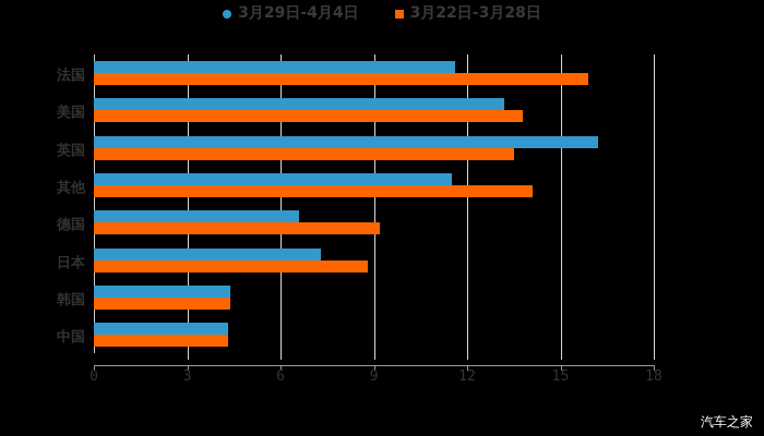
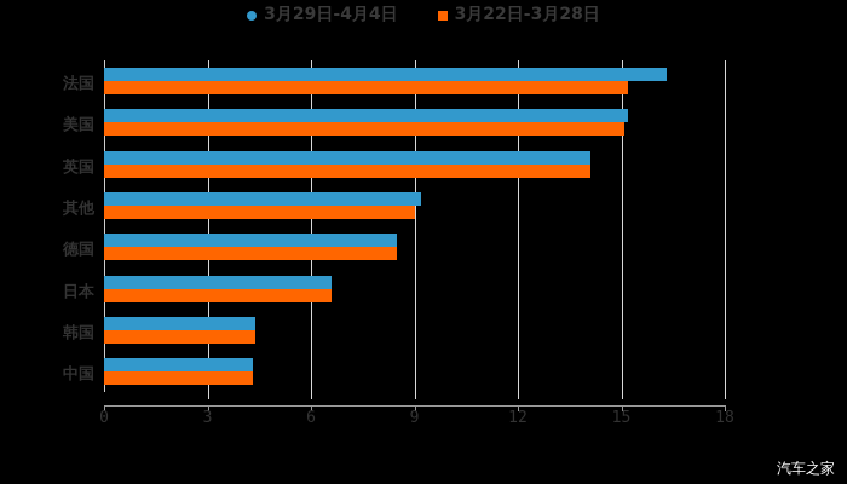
3月29日-4月4日/法国: 11.6 -> 16.3
3月22日-3月28日/法国: 15.9 -> 15.2
3月29日-4月4日/美国: 13.2 -> 15.2
3月22日-3月28日/美国: 13.8 -> 15.1
3月29日-4月4日/英国: 16.2 -> 14.1
3月22日-3月28日/英国: 13.5 -> 14.1
3月29日-4月4日/其他: 11.5 -> 9.2
3月22日-3月28日/其他: 14.1 -> 9.0
3月29日-4月4日/德国: 6.6 -> 8.5
3月22日-3月28日/德国: 9.2 -> 8.5
3月29日-4月4日/日本: 7.3 -> 6.6
3月22日-3月28日/日本: 8.8 -> 6.6
